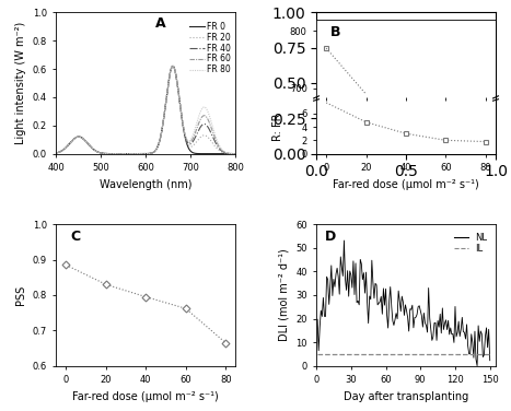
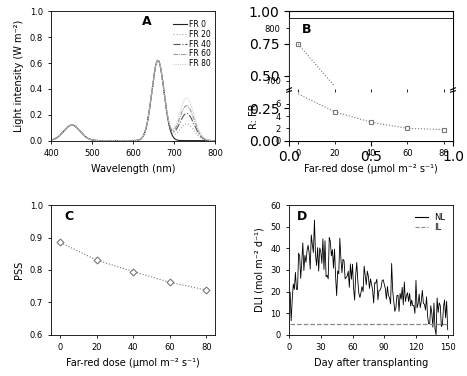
80: 0.665 -> 0.738
